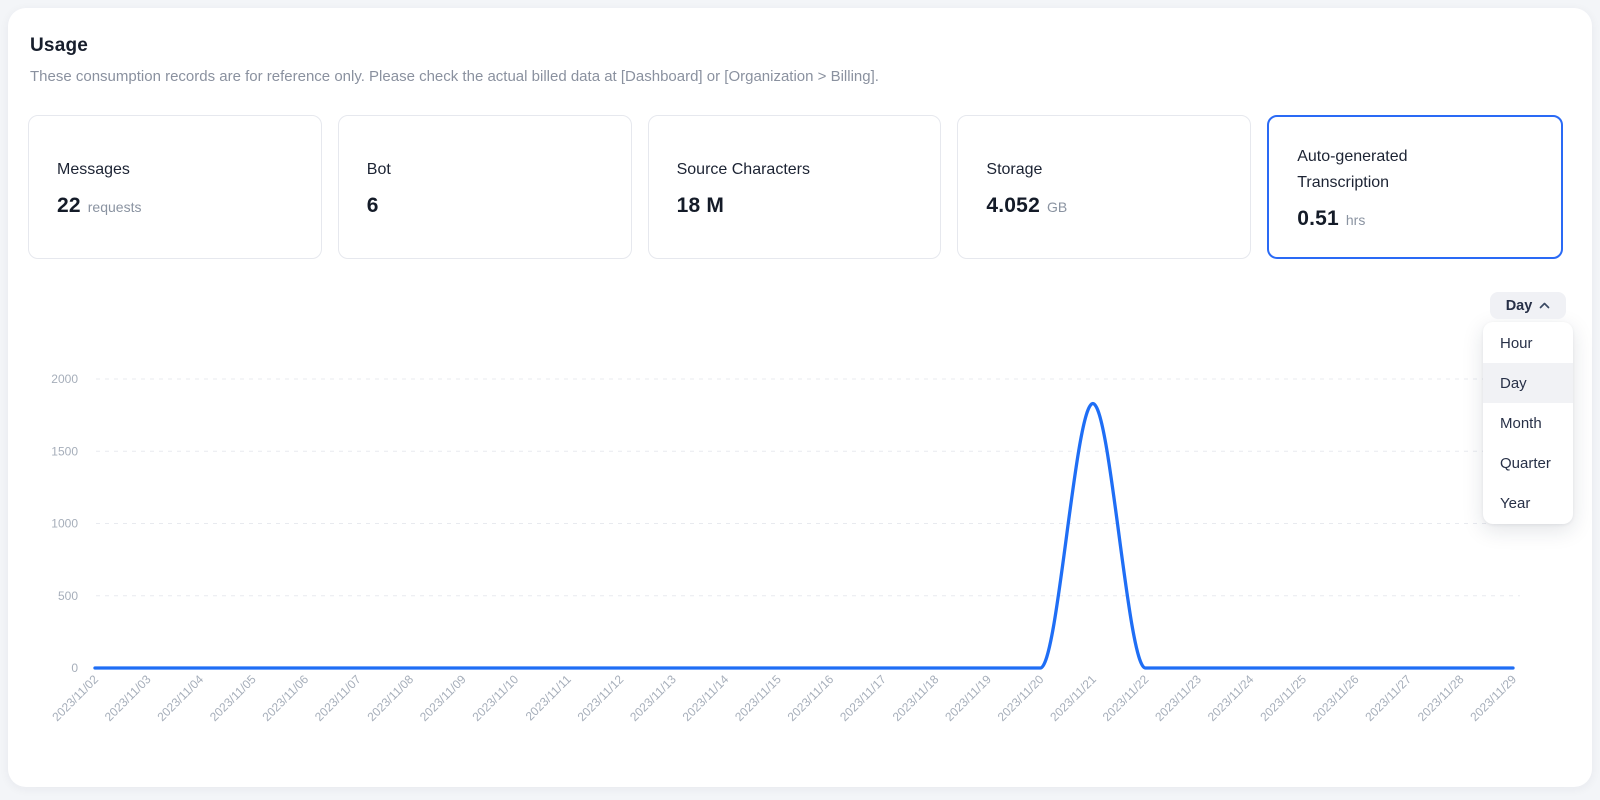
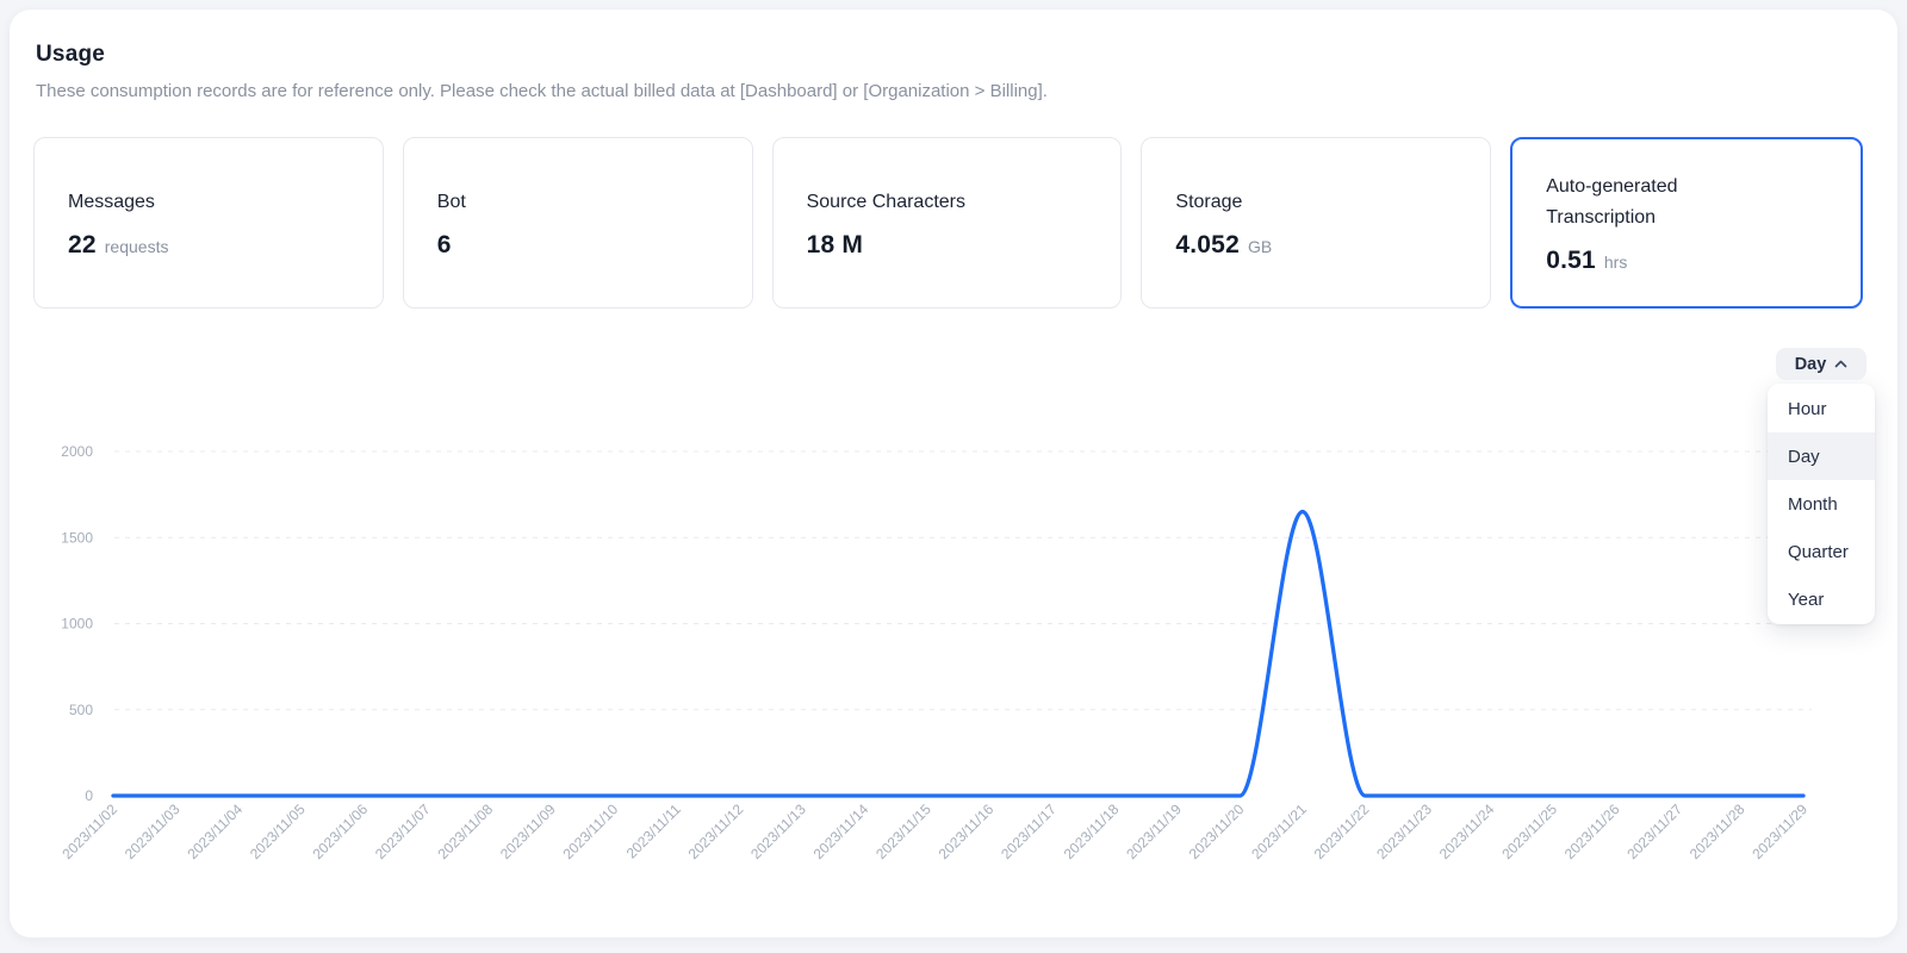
2023/11/21: 1830 -> 1650
